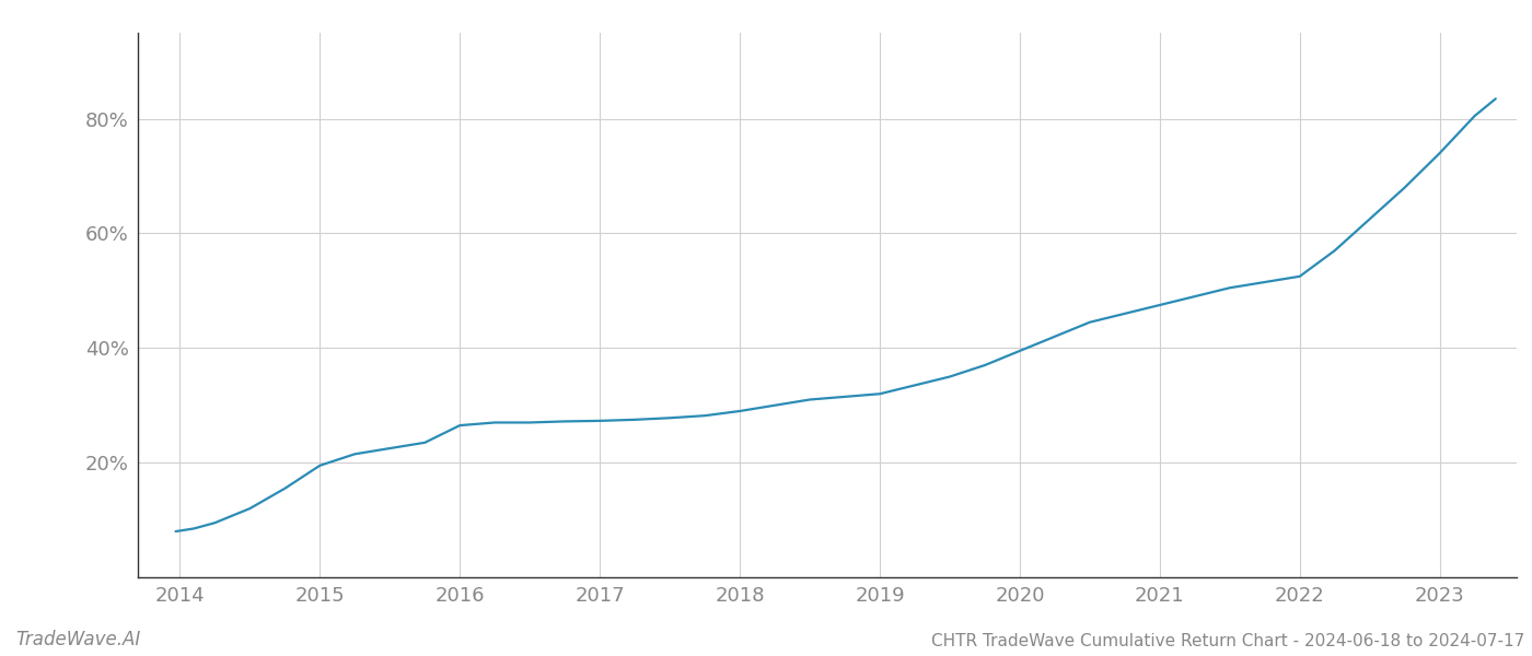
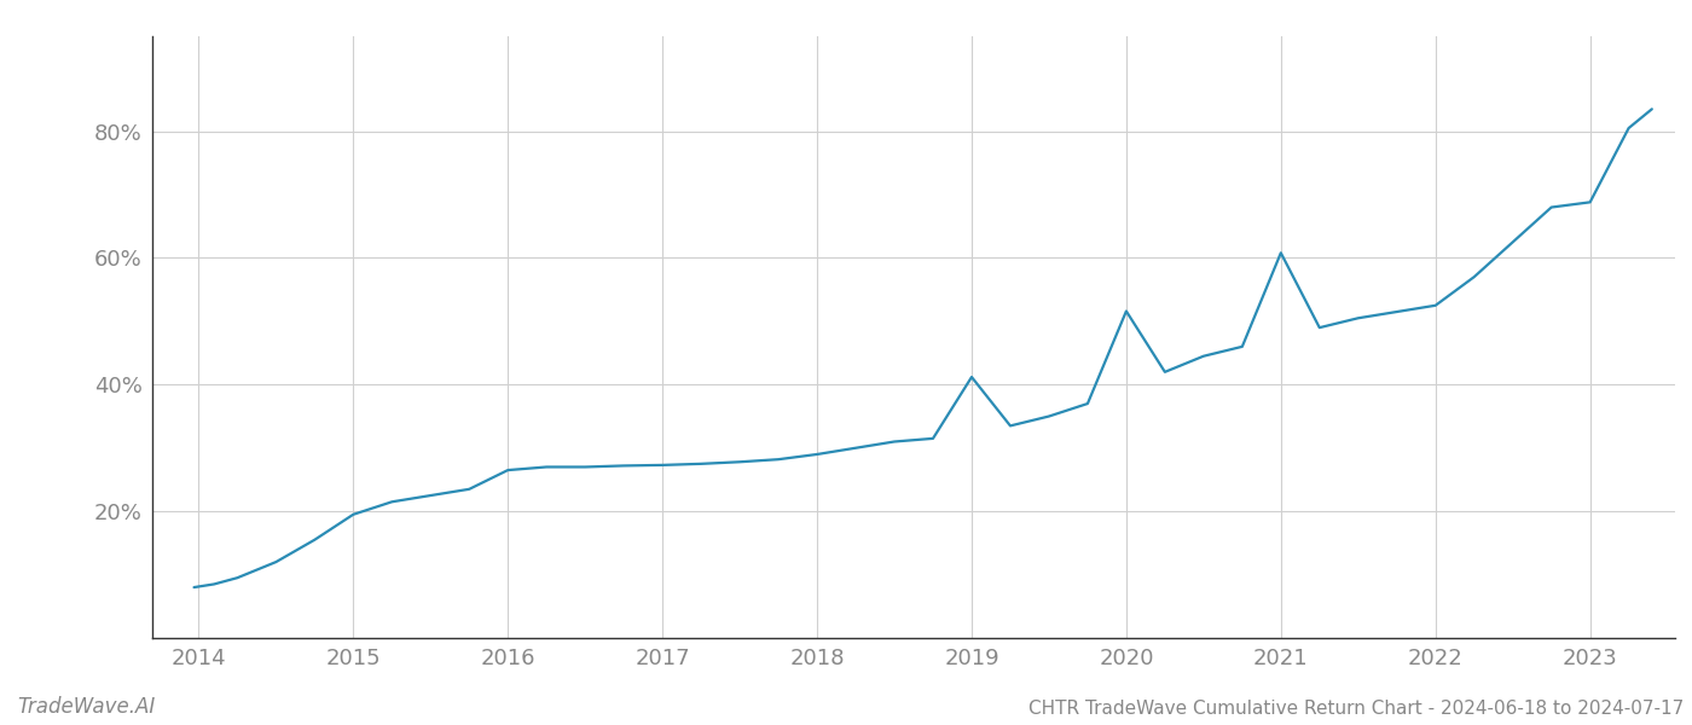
2019: 32.0% -> 41.2%
2020: 39.5% -> 51.6%
2021: 47.5% -> 60.8%
2023: 74.0% -> 68.8%
